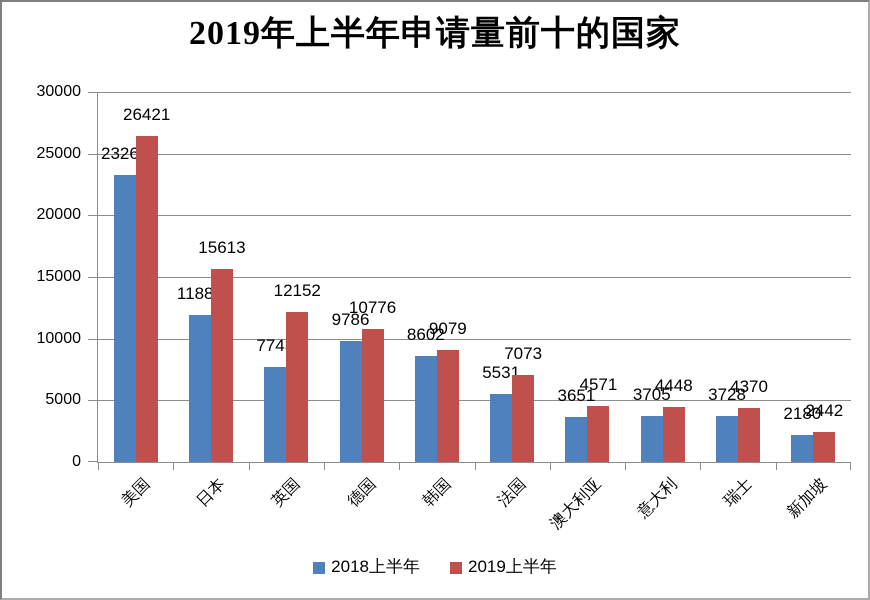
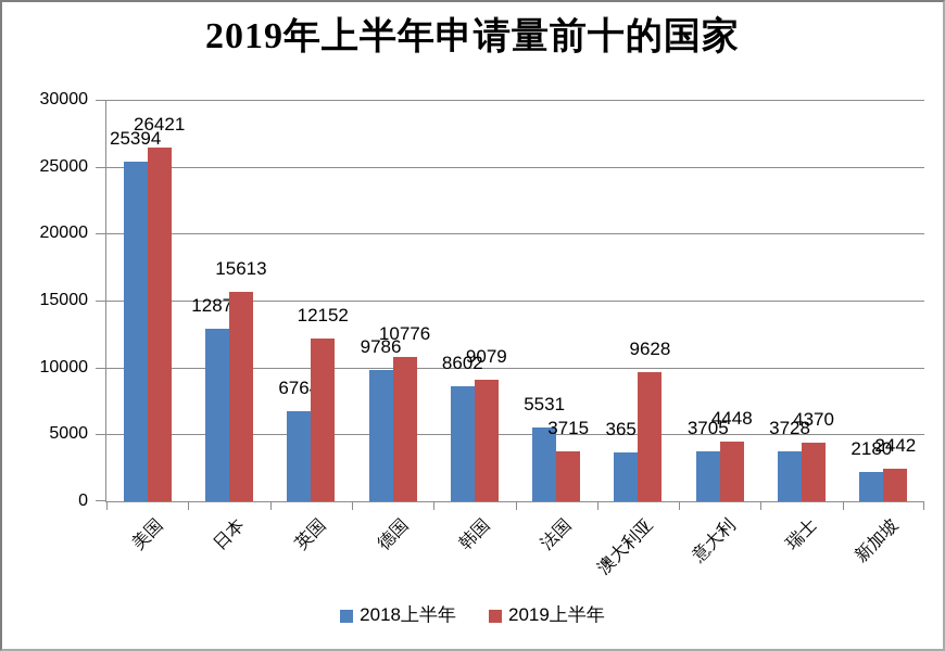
2018上半年/美国: 23263 -> 25394
2018上半年/日本: 11885 -> 12874
2018上半年/英国: 7743 -> 6764
2019上半年/法国: 7073 -> 3715
2019上半年/澳大利亚: 4571 -> 9628
